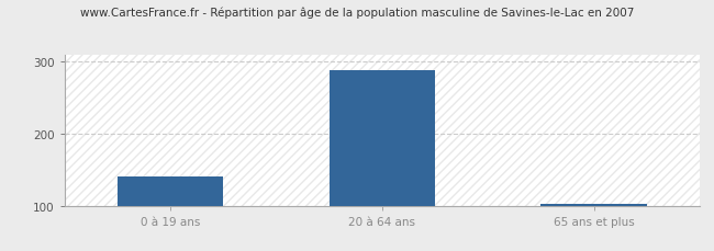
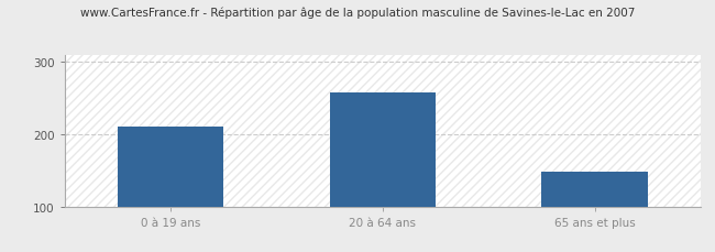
0 à 19 ans: 140 -> 210
20 à 64 ans: 288 -> 258
65 ans et plus: 103 -> 148
